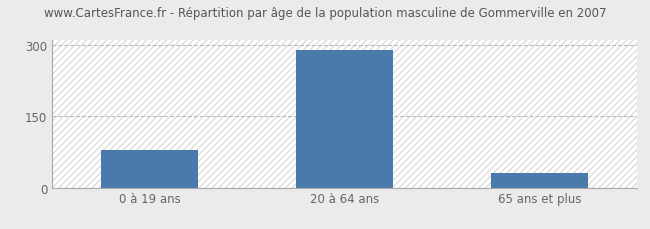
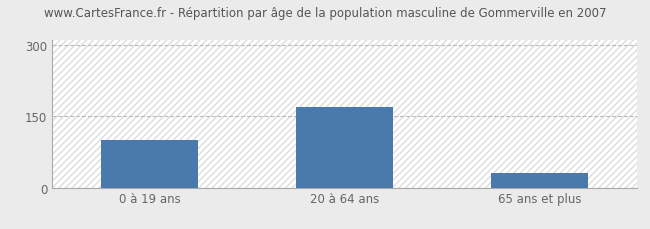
0 à 19 ans: 80 -> 100
20 à 64 ans: 290 -> 170
